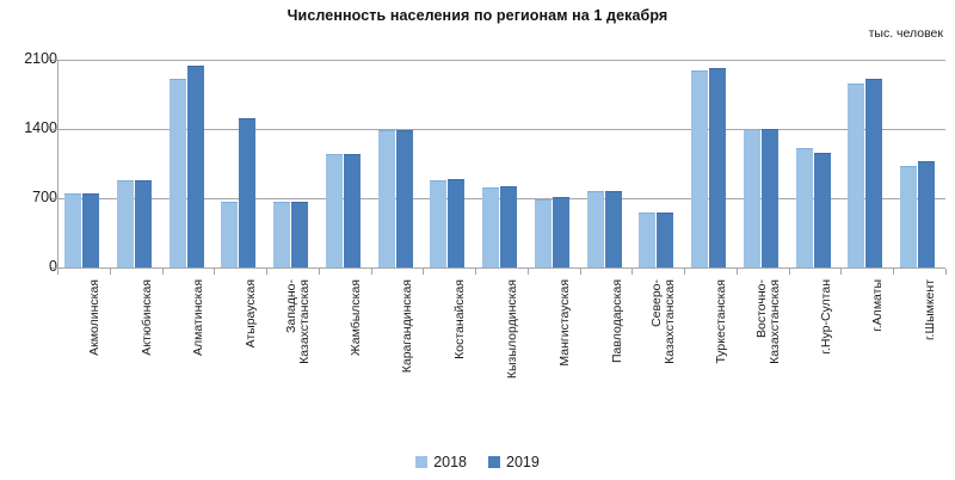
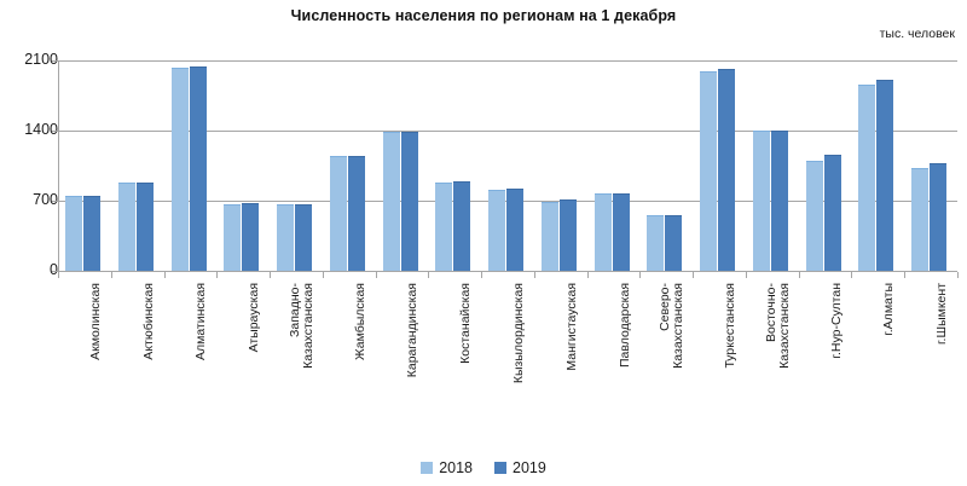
2018/Алматинская: 1900 -> 2000
2019/Атырауская: 1500 -> 700
2018/г.Нур-Султан: 1200 -> 1100
